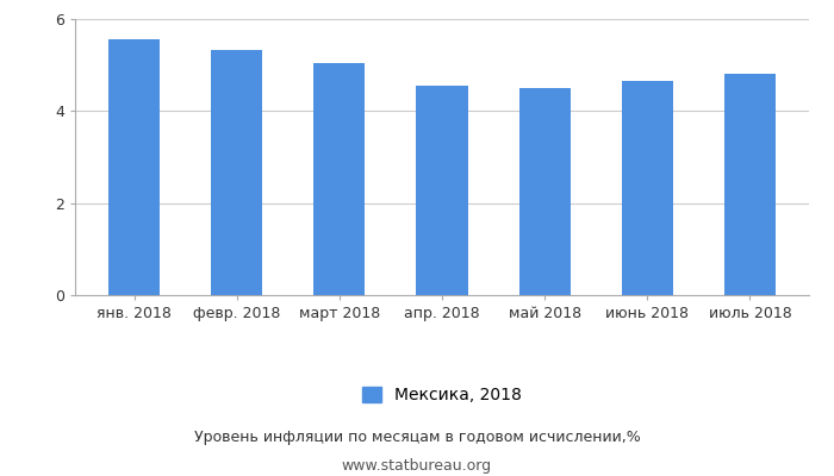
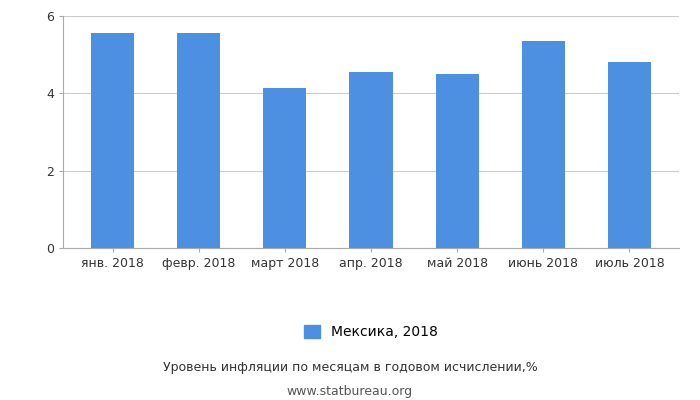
февр. 2018: 5.34 -> 5.55
март 2018: 5.04 -> 4.15
июнь 2018: 4.65 -> 5.35
